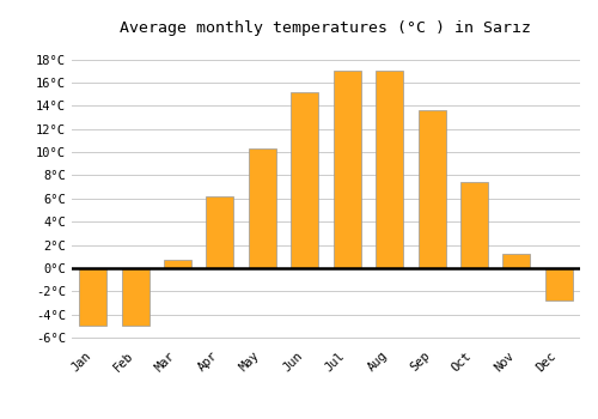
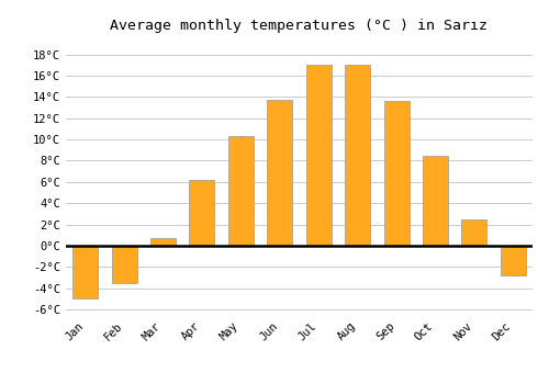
Feb: -5.0°C -> -3.5°C
Jun: 15.2°C -> 13.7°C
Oct: 7.4°C -> 8.5°C
Nov: 1.2°C -> 2.5°C
